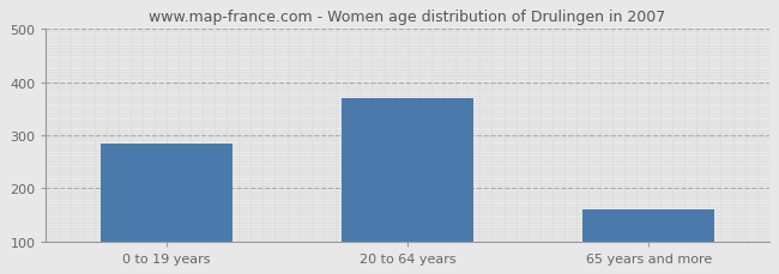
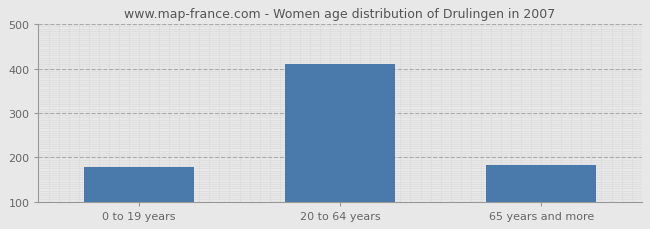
0 to 19 years: 285 -> 178
20 to 64 years: 370 -> 410
65 years and more: 160 -> 182
